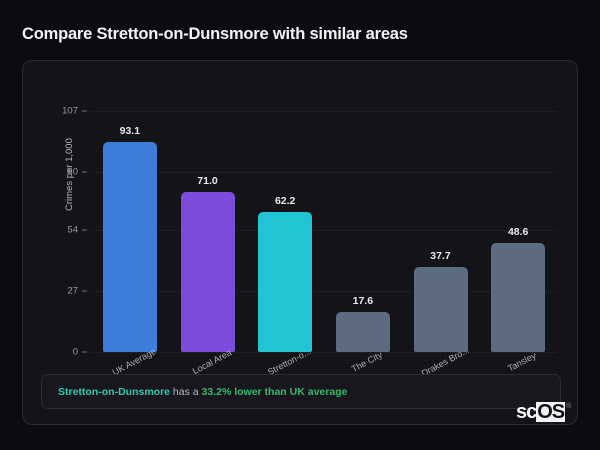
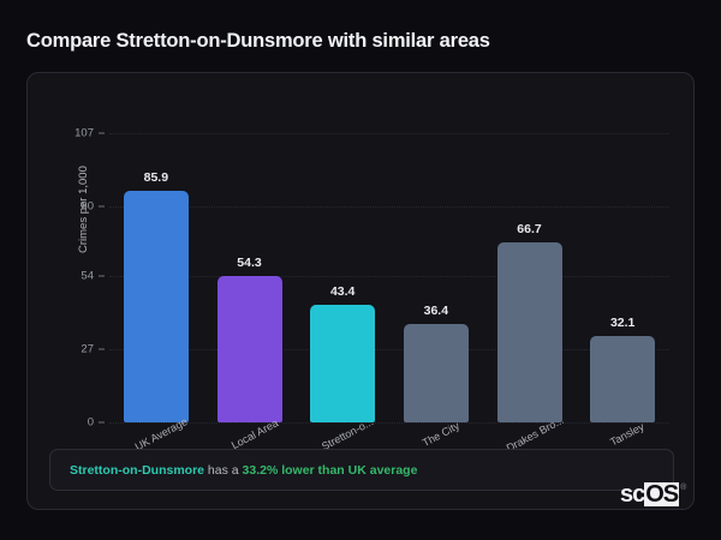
UK Average: 93.1 -> 85.9
Local Area: 71.0 -> 54.3
Stretton-o...: 62.2 -> 43.4
The City: 17.6 -> 36.4
Drakes Bro...: 37.7 -> 66.7
Tansley: 48.6 -> 32.1
